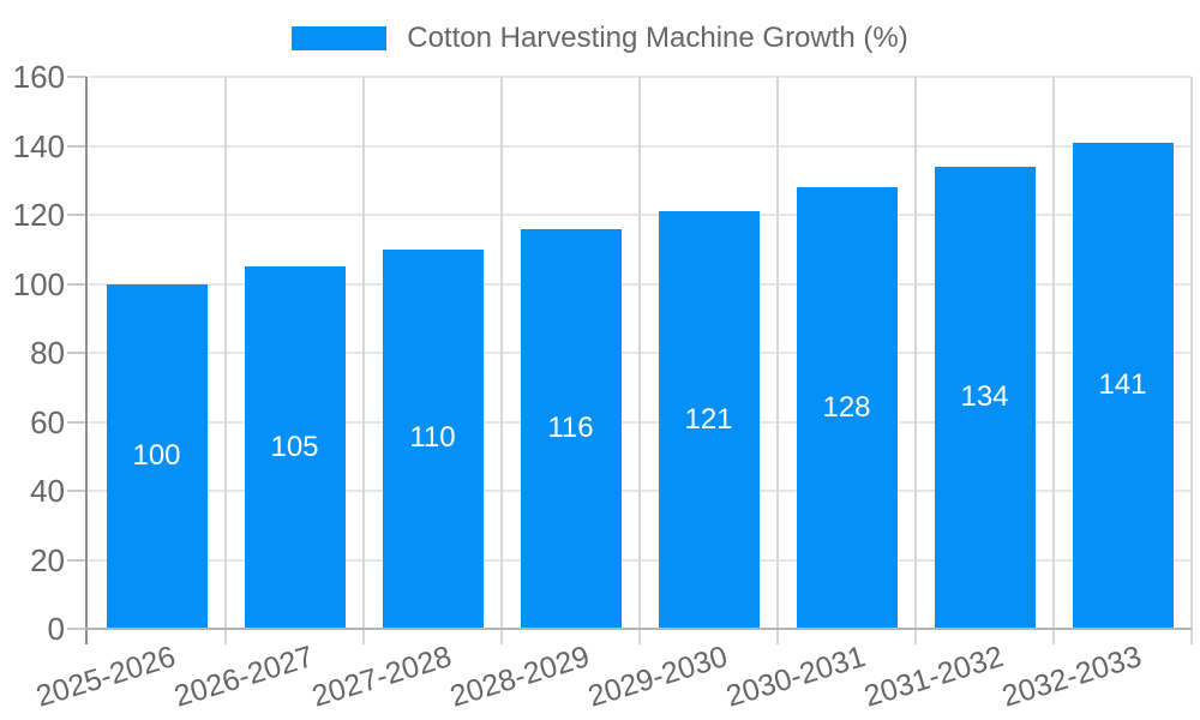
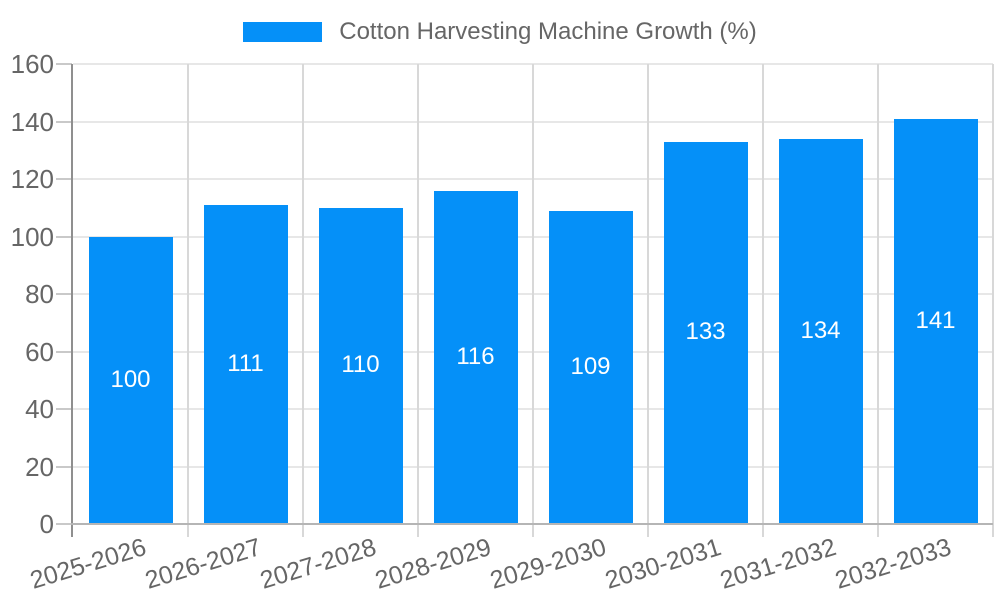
2026-2027: 105 -> 111
2029-2030: 121 -> 109
2030-2031: 128 -> 133
